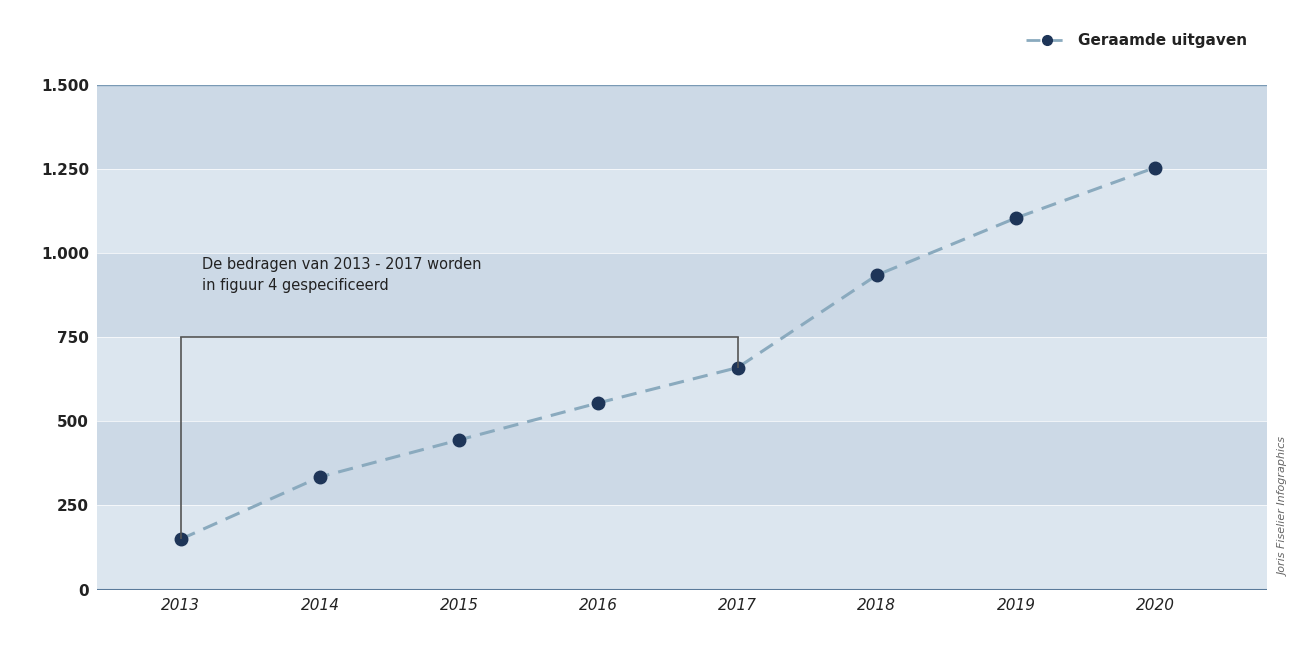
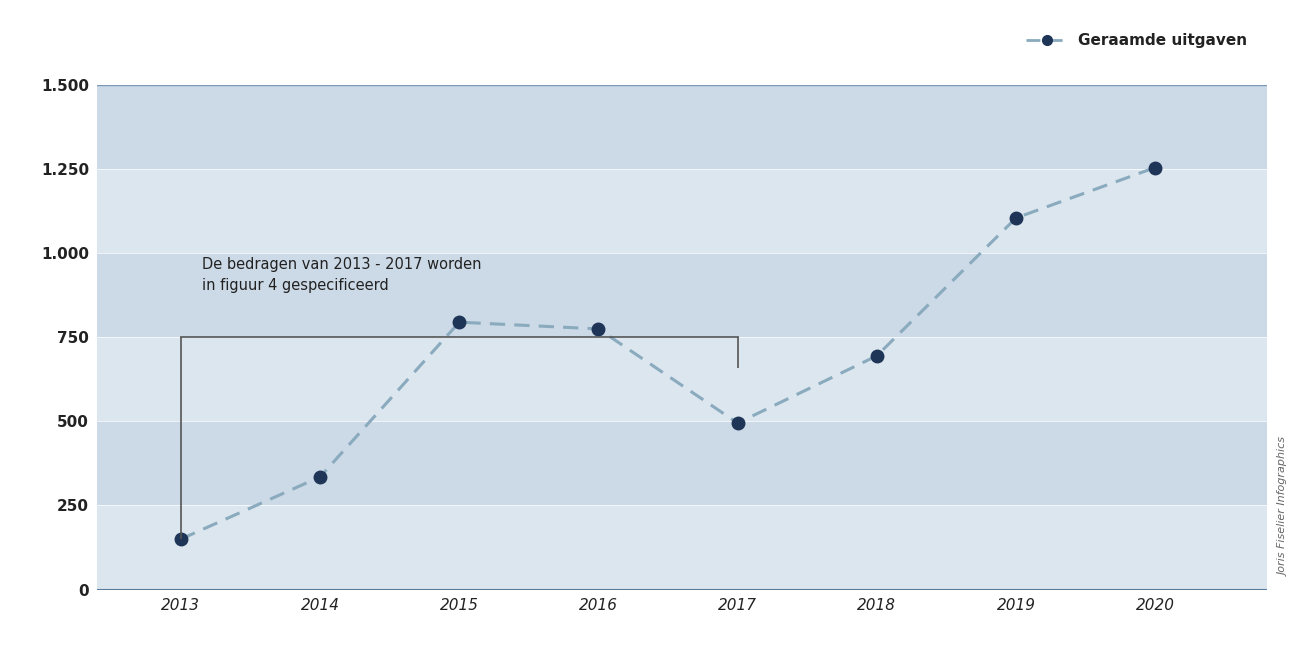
2015: 445 -> 795
2016: 555 -> 775
2017: 660 -> 495
2018: 935 -> 695
